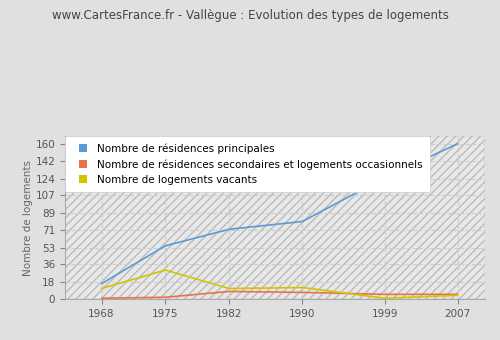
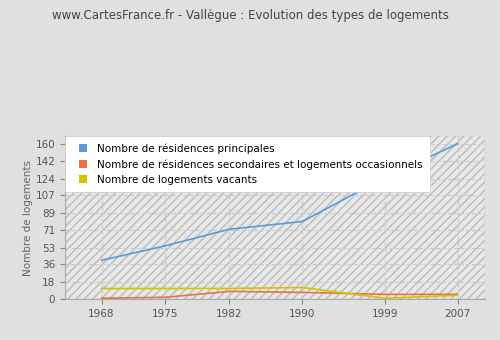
Nombre de résidences principales/1968: 16 -> 40
Nombre de logements vacants/1975: 30 -> 11
